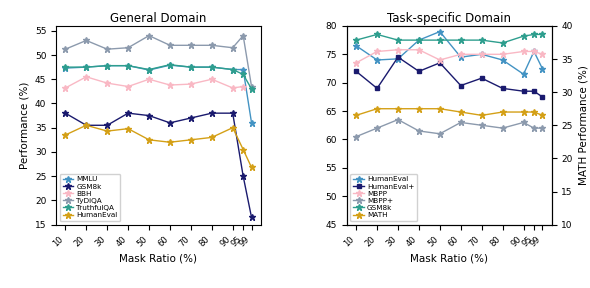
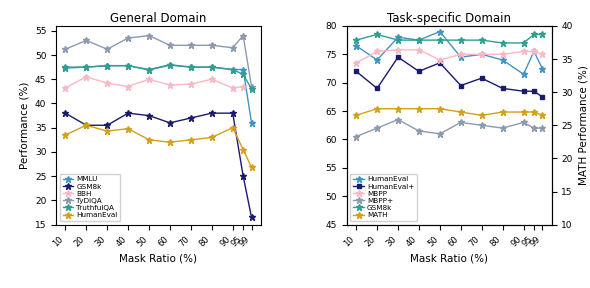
General Domain/TyDiQA/40: 51.5 -> 53.5
Task-specific Domain/HumanEval/30: 74.2 -> 78.0
Task-specific Domain/GSM8k/90: 78.2 -> 77.0
